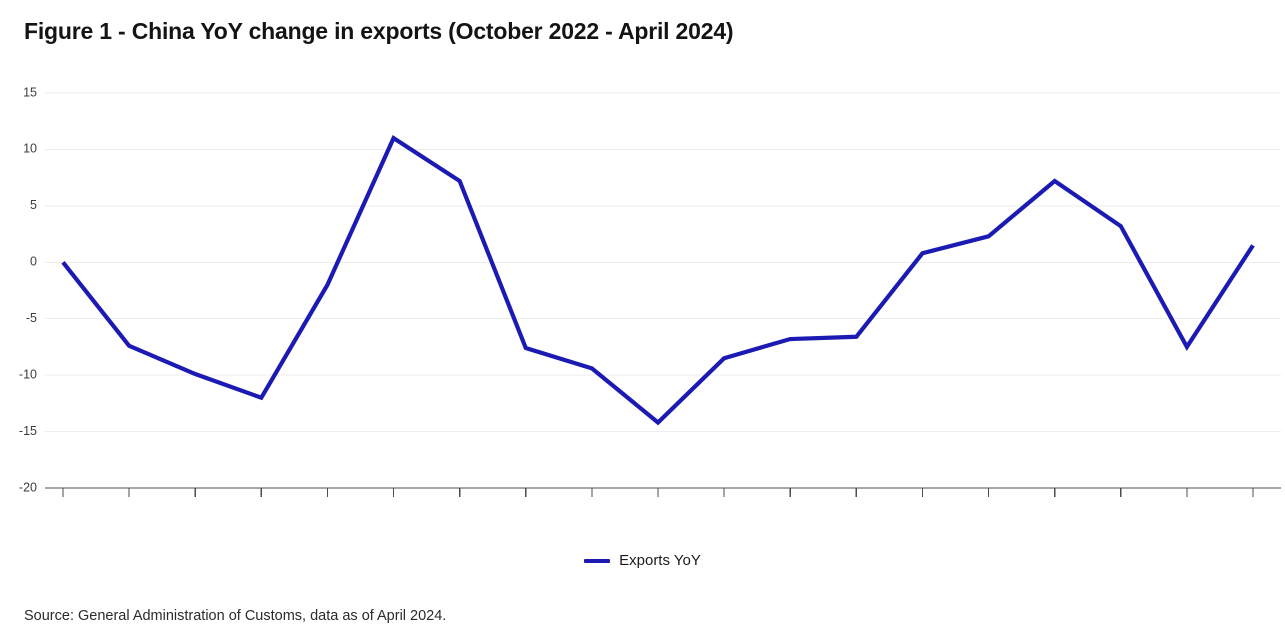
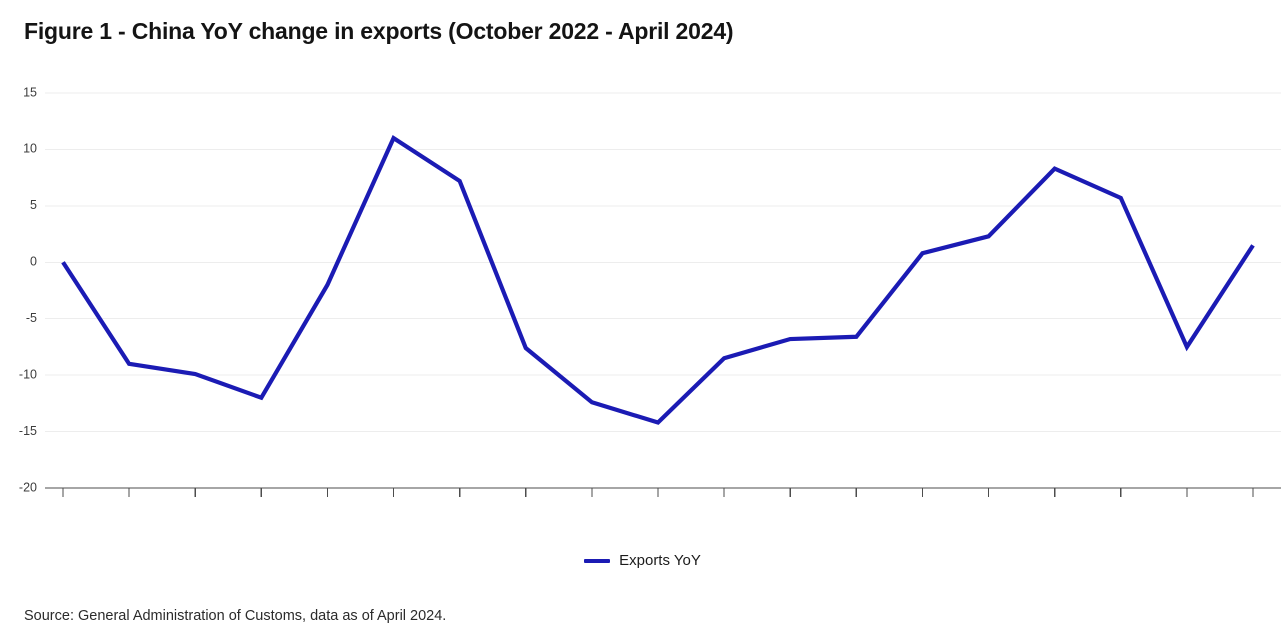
12-2022: -7.4 -> -9.0
07-2023: -9.4 -> -12.4
02-2024: 7.2 -> 8.3
03-2024: 3.2 -> 5.7
